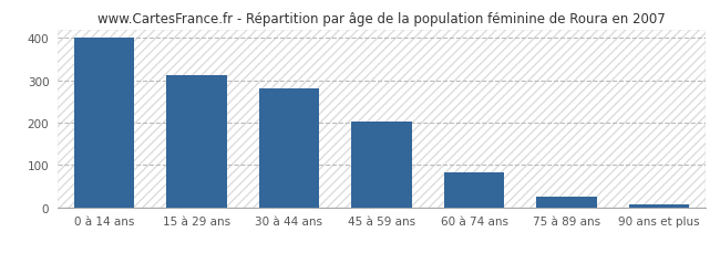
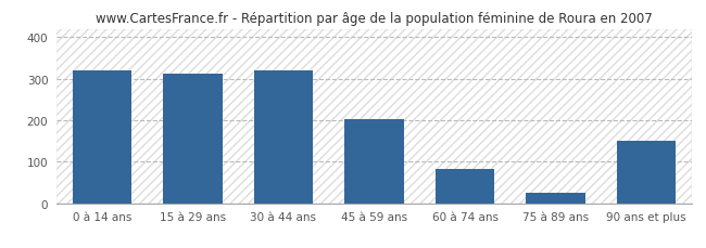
0 à 14 ans: 400 -> 320
30 à 44 ans: 281 -> 320
90 ans et plus: 8 -> 150
